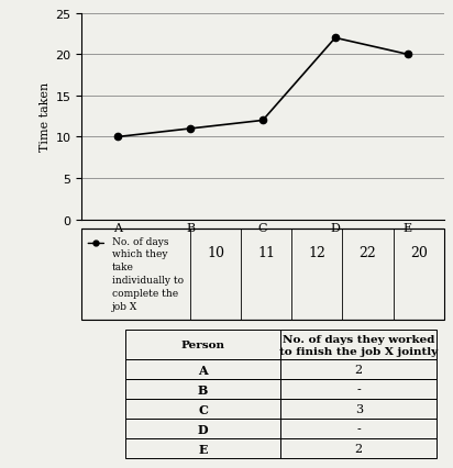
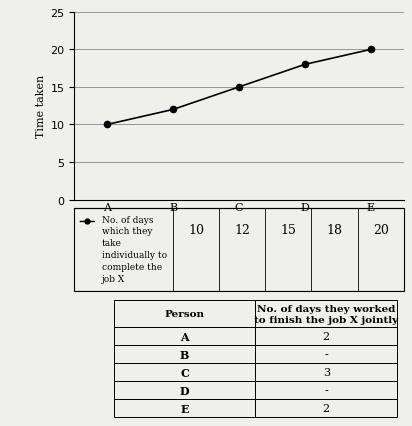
B: 11 -> 12
C: 12 -> 15
D: 22 -> 18
